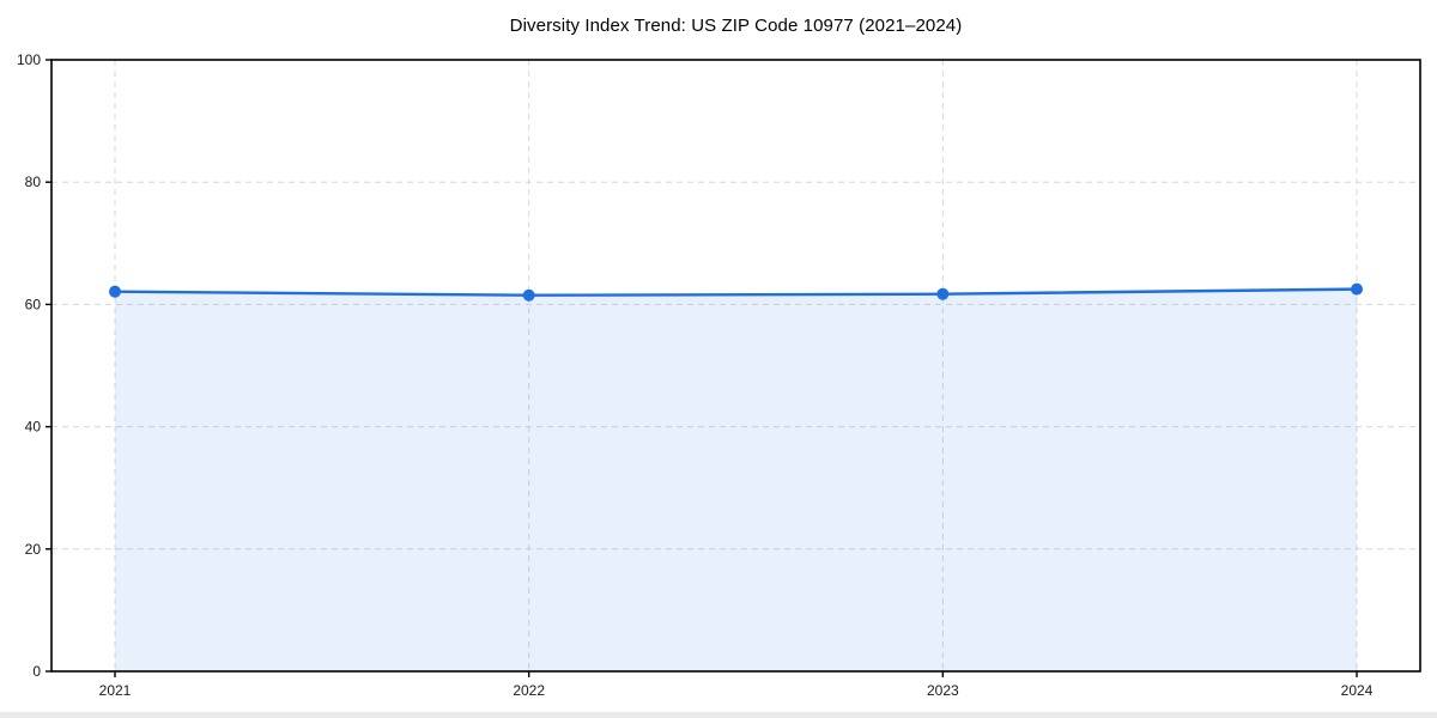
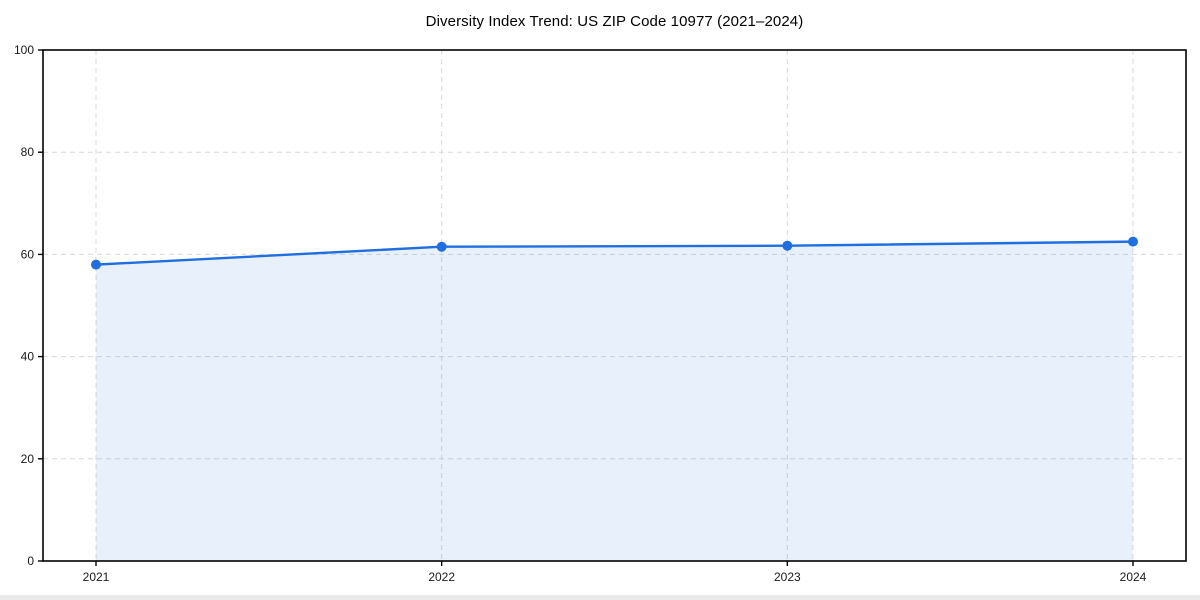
2021: 62 -> 58
